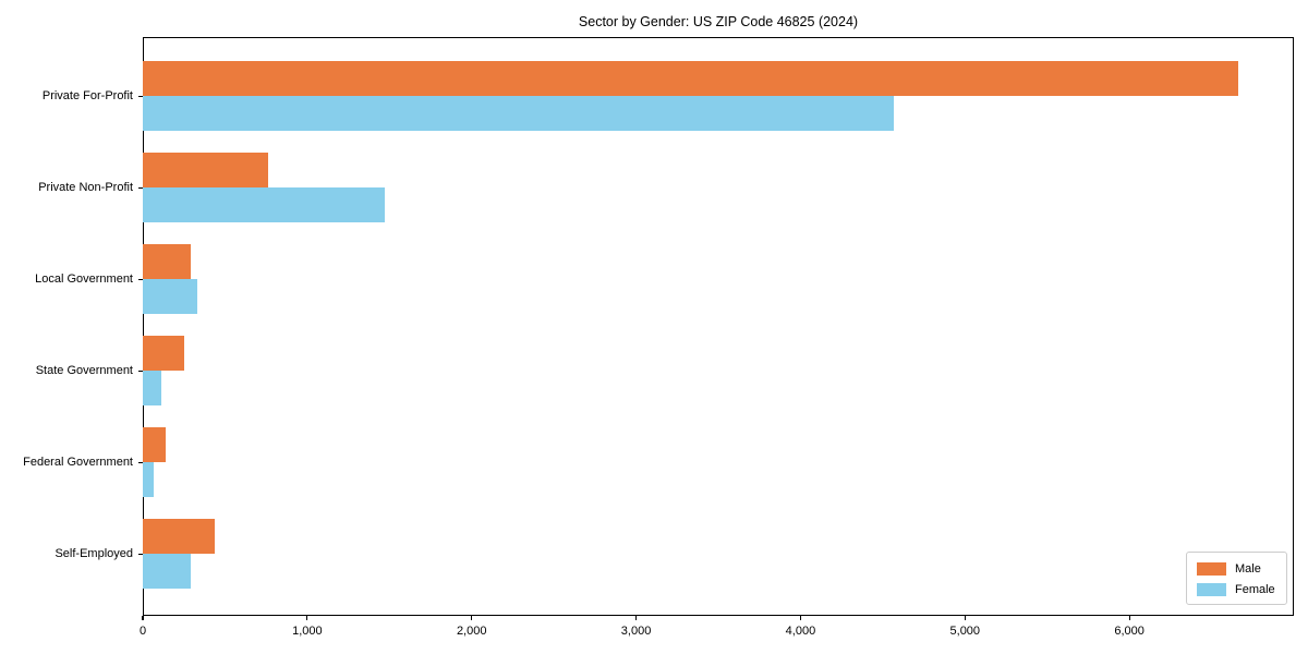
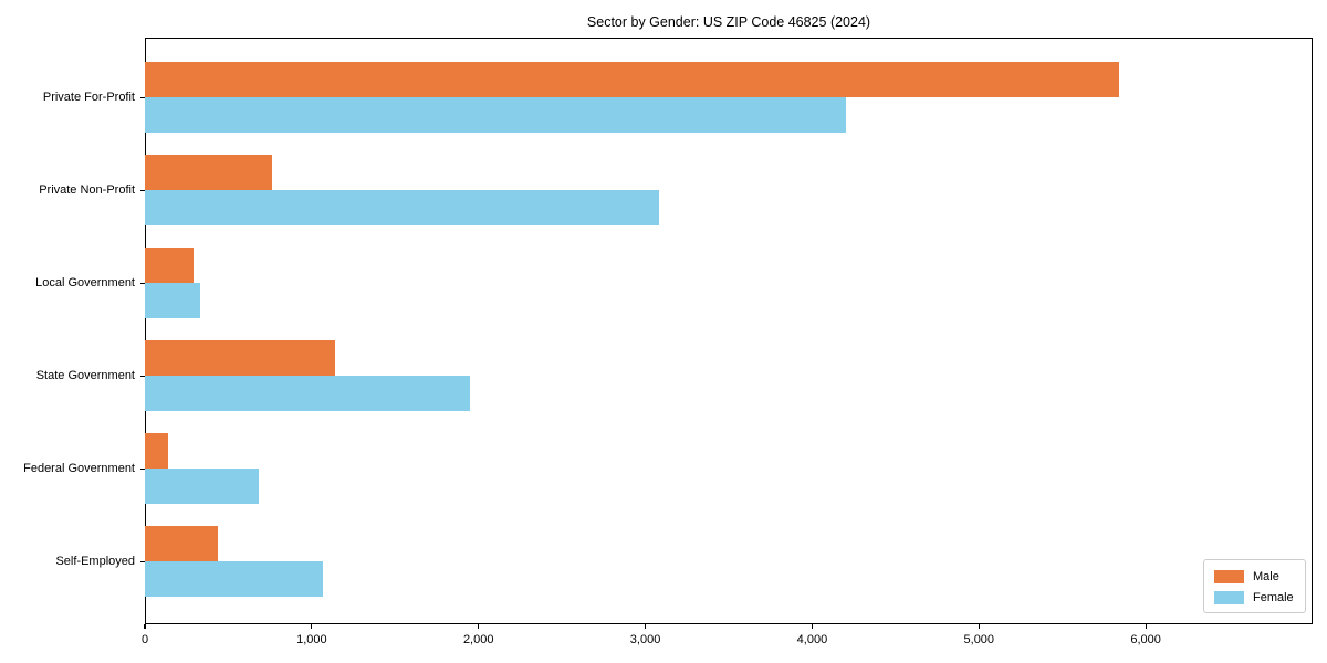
Male/Private For-Profit: 6660 -> 5840
Female/Private For-Profit: 4570 -> 4200
Female/Private Non-Profit: 1470 -> 3080
Male/State Government: 250 -> 1140
Female/State Government: 110 -> 1950
Female/Federal Government: 60 -> 680
Female/Self-Employed: 290 -> 1070
